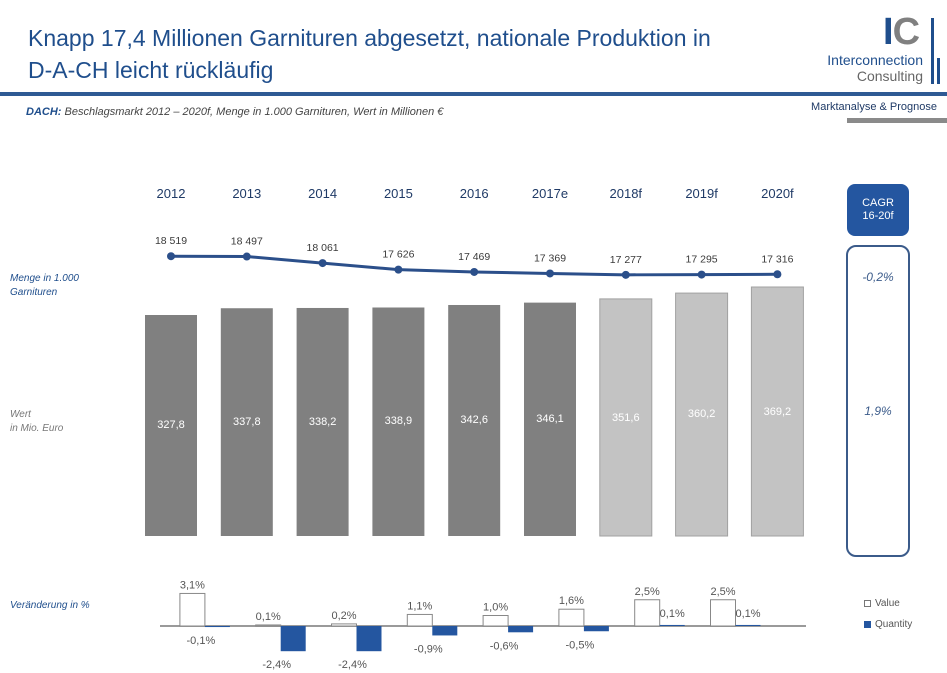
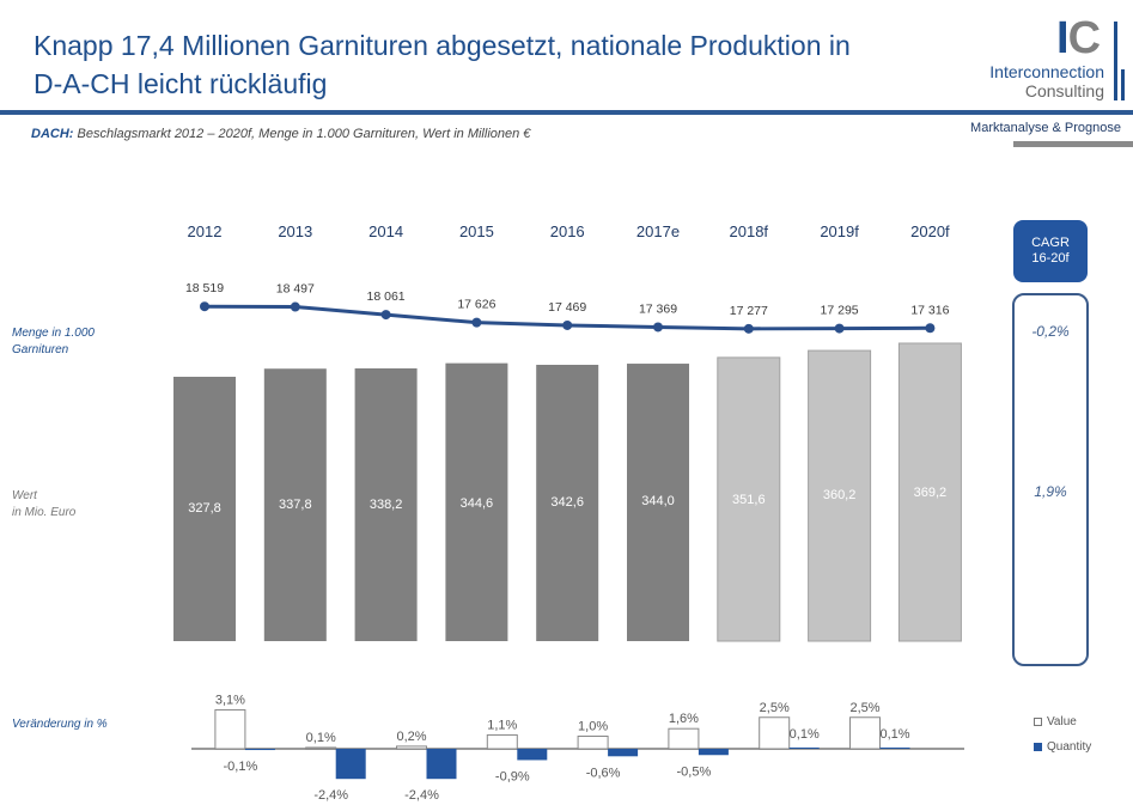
Wert in Mio. Euro/2015: 338,9 -> 344,6
Wert in Mio. Euro/2017e: 346,1 -> 344,0
